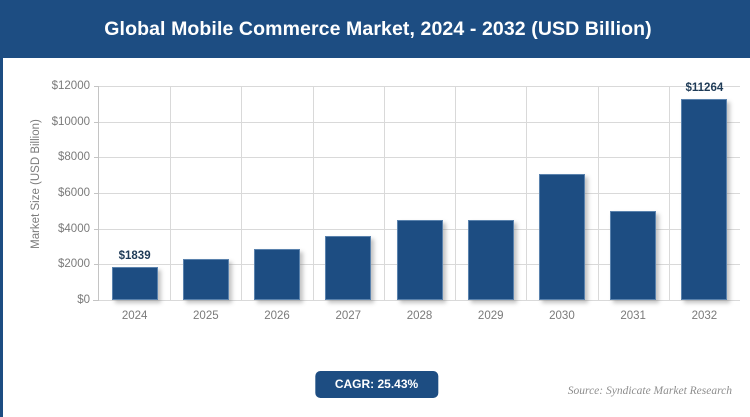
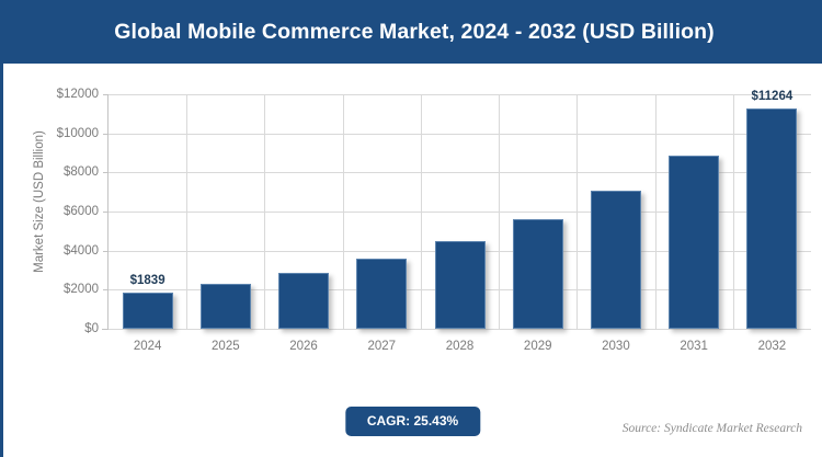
2029: $4500 -> $5600
2031: $5000 -> $8800
